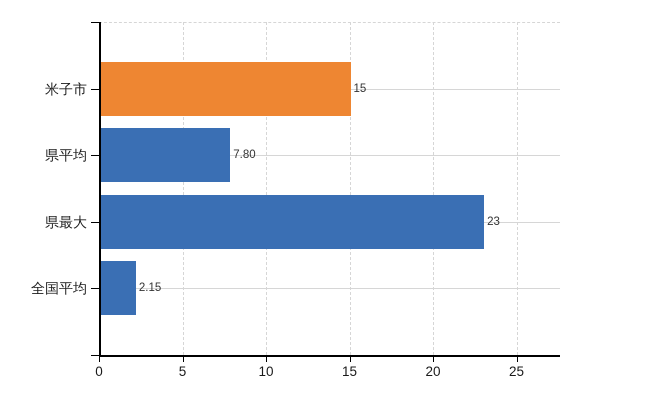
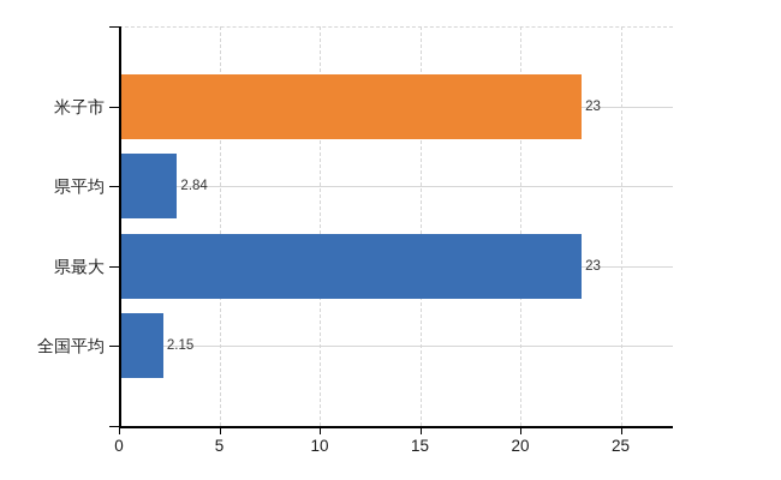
米子市: 15 -> 23
県平均: 7.80 -> 2.84
